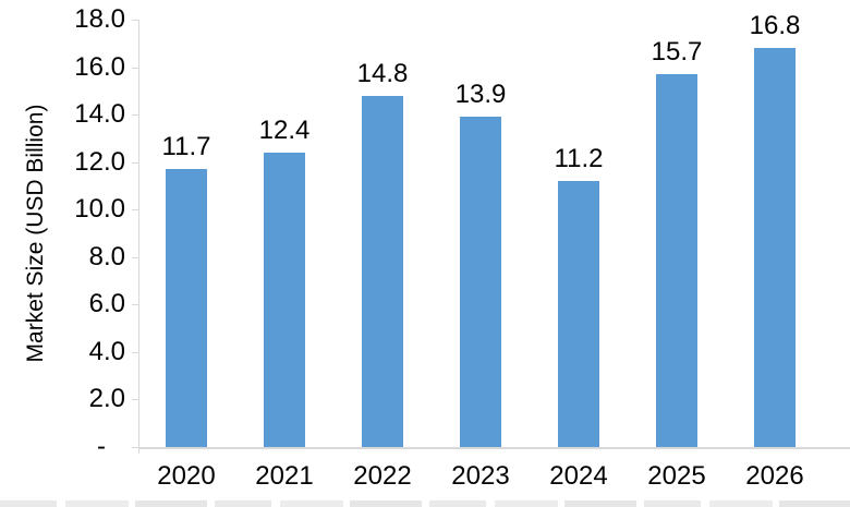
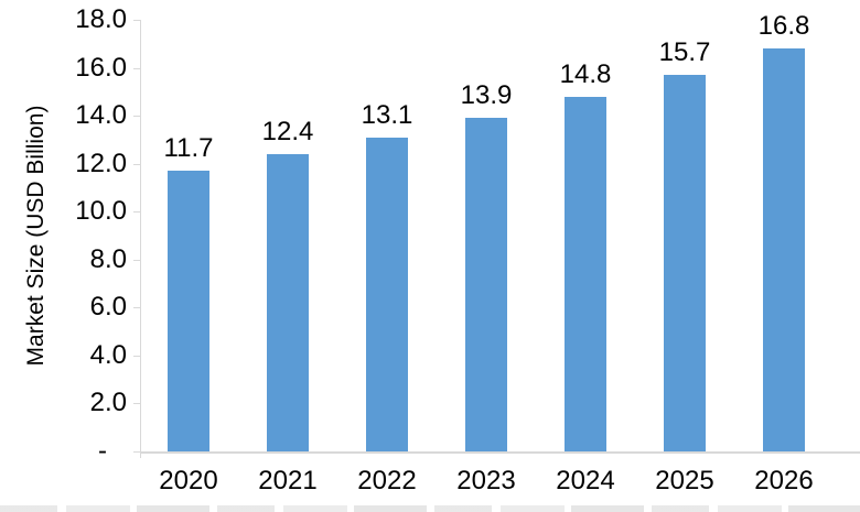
2022: 14.8 -> 13.1
2024: 11.2 -> 14.8
